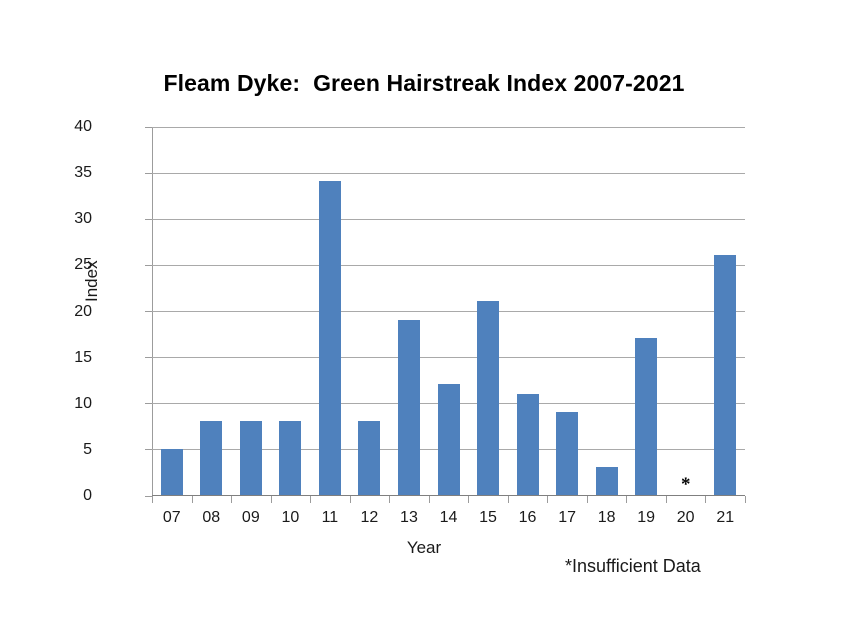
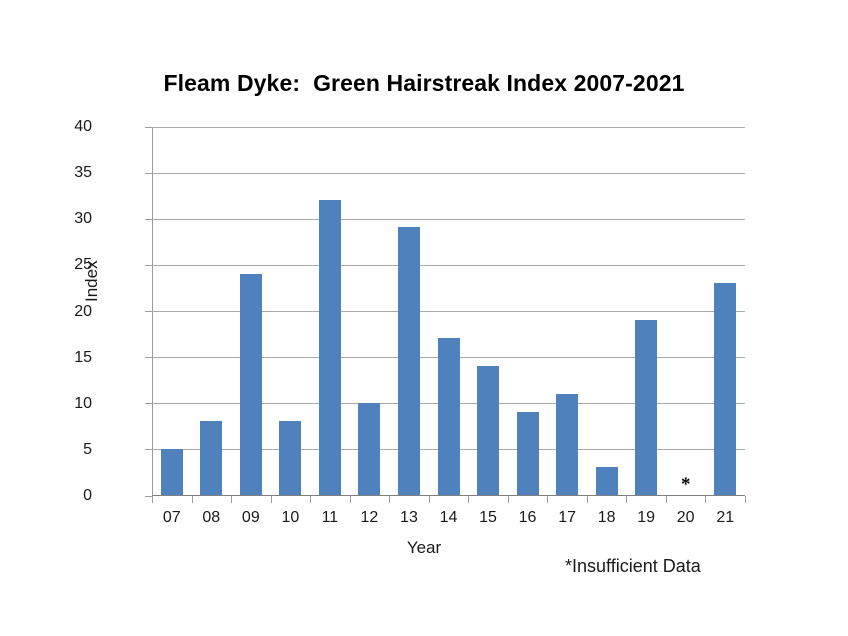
09: 8 -> 24
11: 34 -> 32
12: 8 -> 10
13: 19 -> 29
14: 12 -> 17
15: 21 -> 14
16: 11 -> 9
17: 9 -> 11
19: 17 -> 19
21: 26 -> 23
